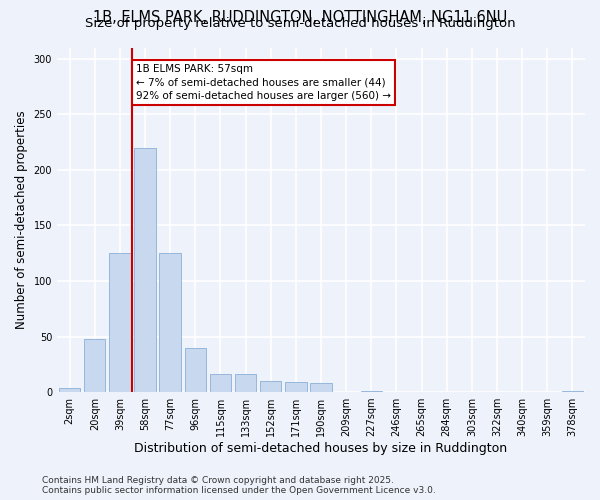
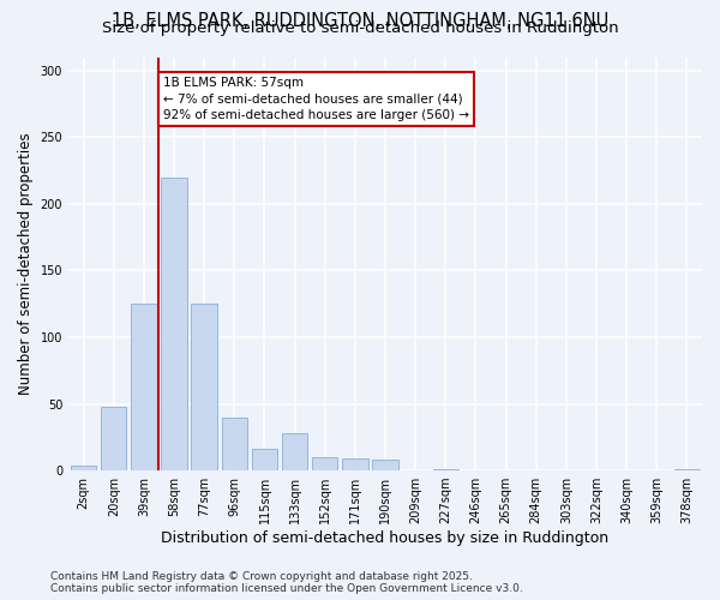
133sqm: 16 -> 28
